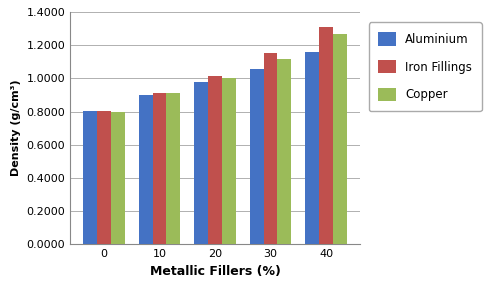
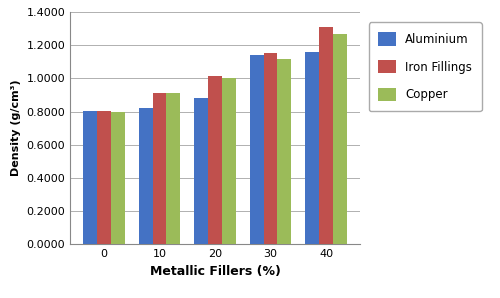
Aluminium/10: 0.90 -> 0.82
Aluminium/20: 0.97 -> 0.88
Aluminium/30: 1.05 -> 1.14
